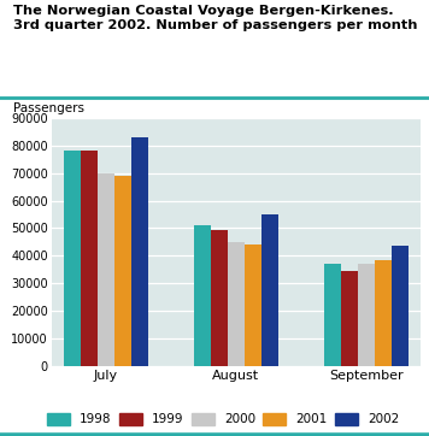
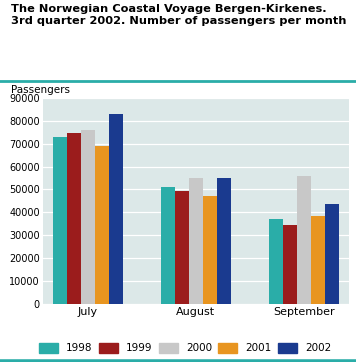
1998/July: 78000 -> 73000
1999/July: 78000 -> 74500
2000/July: 70000 -> 76000
2000/August: 45000 -> 55000
2001/August: 44000 -> 47000
2000/September: 37000 -> 56000
